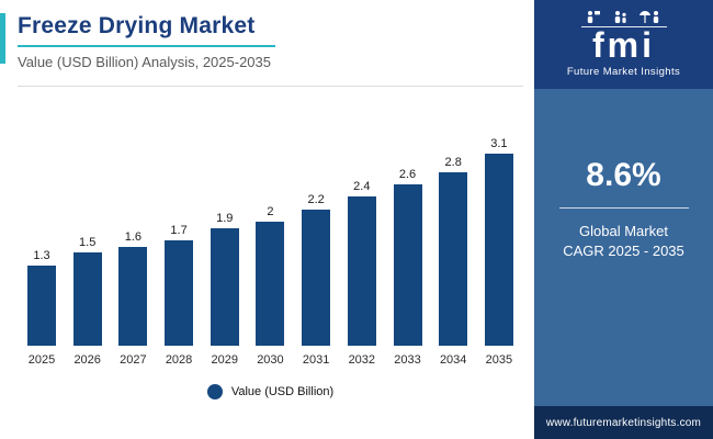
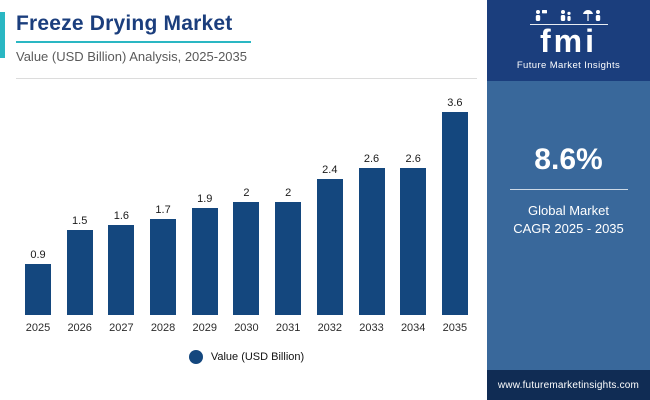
2025: 1.3 -> 0.9
2031: 2.2 -> 2
2034: 2.8 -> 2.6
2035: 3.1 -> 3.6
